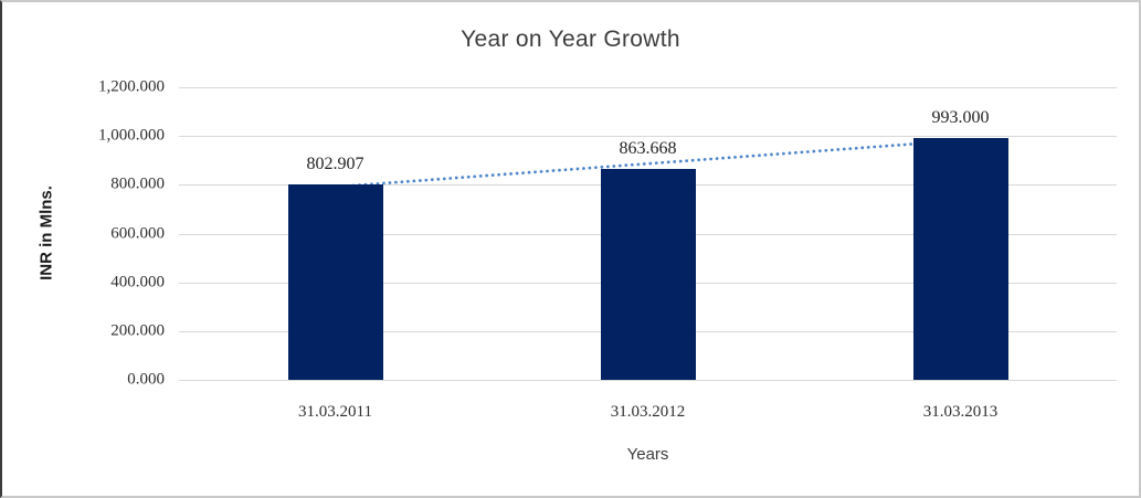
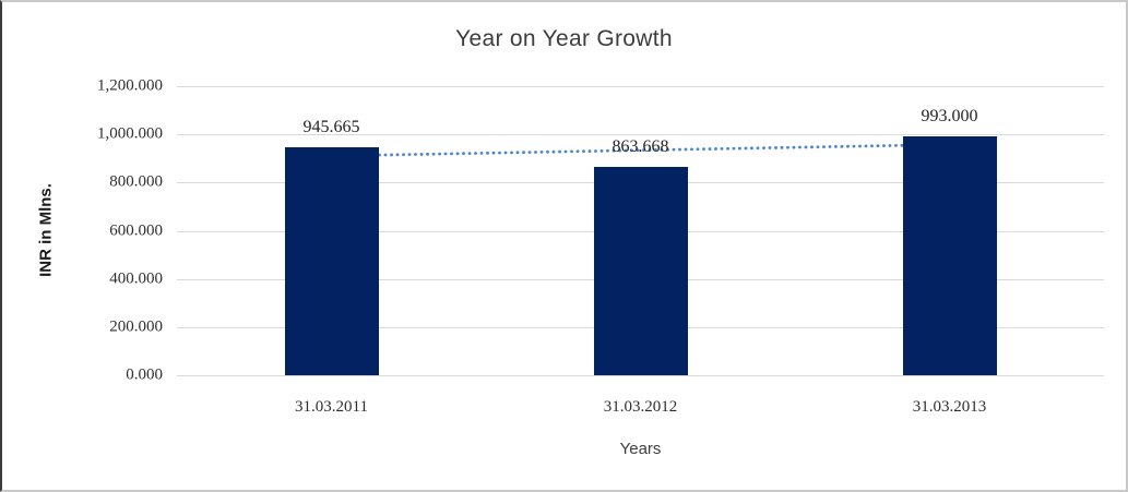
31.03.2011: 802.907 -> 945.665
